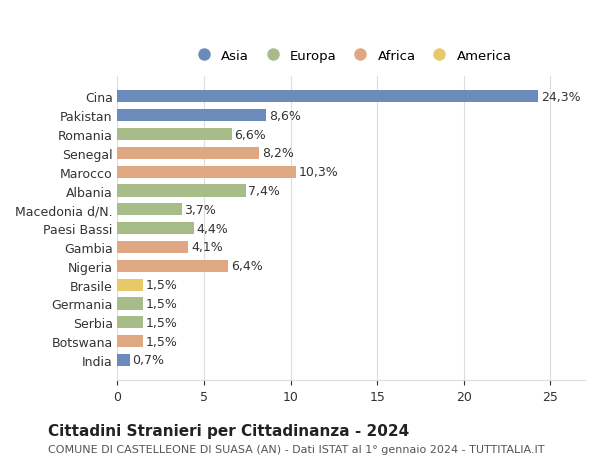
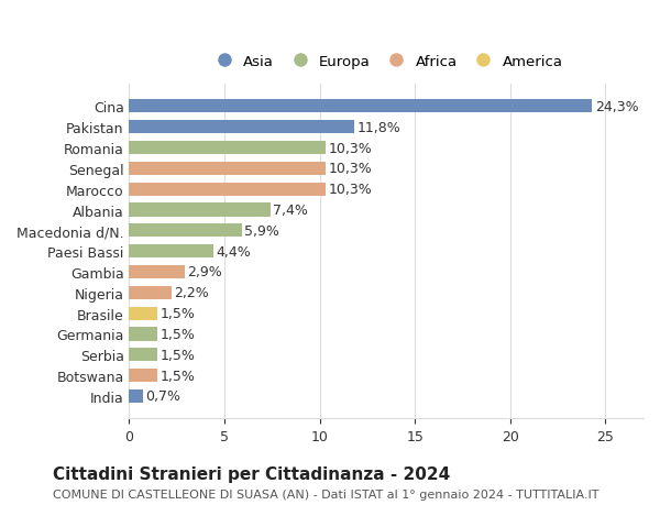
Pakistan: 8,6% -> 11,8%
Romania: 6,6% -> 10,3%
Senegal: 8,2% -> 10,3%
Macedonia d/N.: 3,7% -> 5,9%
Gambia: 4,1% -> 2,9%
Nigeria: 6,4% -> 2,2%
